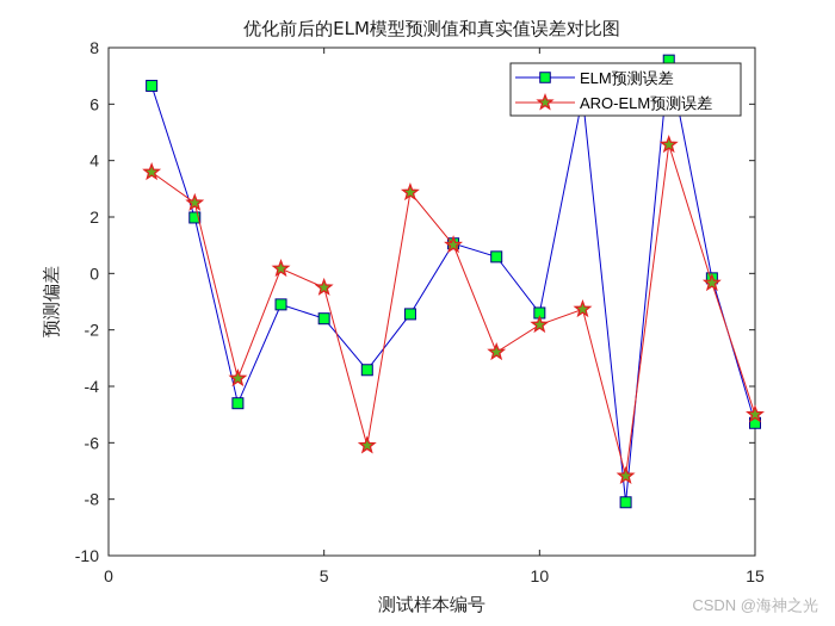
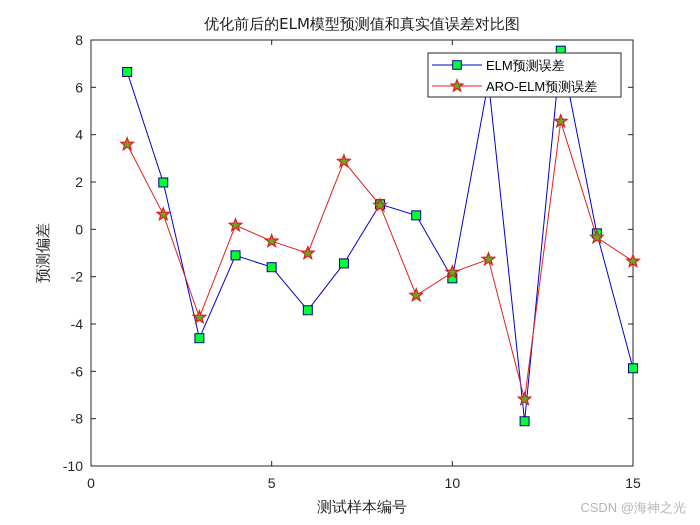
ARO-ELM预测误差/2: 2.5 -> 0.6
ARO-ELM预测误差/6: -6.1 -> -1.0
ELM预测误差/10: -1.4 -> -2.1
ELM预测误差/15: -5.3 -> -5.9
ARO-ELM预测误差/15: -5.0 -> -1.4
